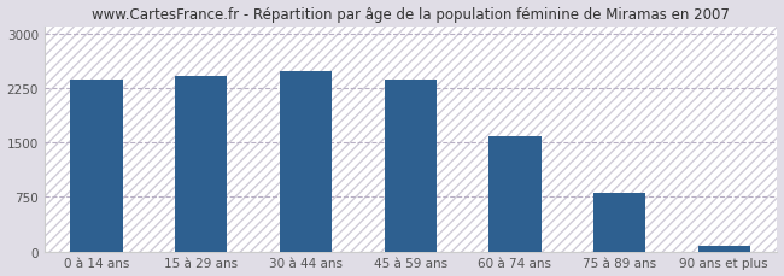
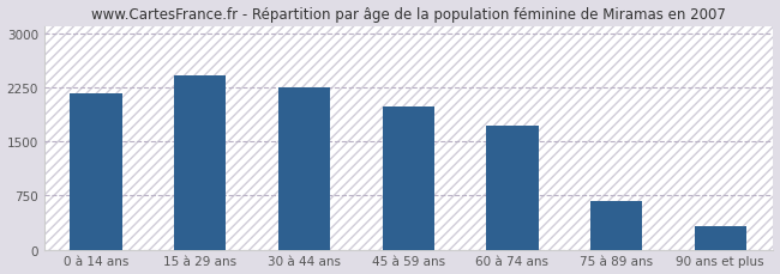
0 à 14 ans: 2370 -> 2160
30 à 44 ans: 2480 -> 2240
45 à 59 ans: 2360 -> 1980
60 à 74 ans: 1580 -> 1720
75 à 89 ans: 810 -> 680
90 ans et plus: 80 -> 320
